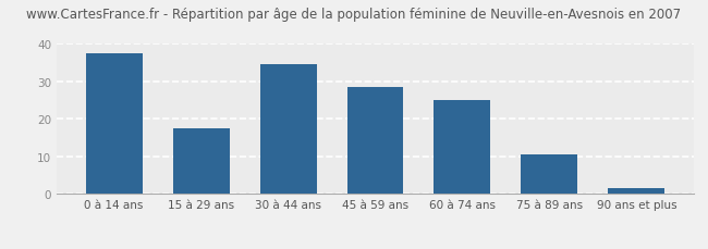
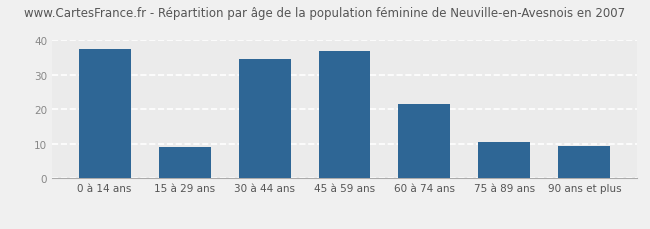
15 à 29 ans: 17.5 -> 9.0
45 à 59 ans: 28.5 -> 37.0
60 à 74 ans: 25.0 -> 21.5
90 ans et plus: 1.5 -> 9.5
